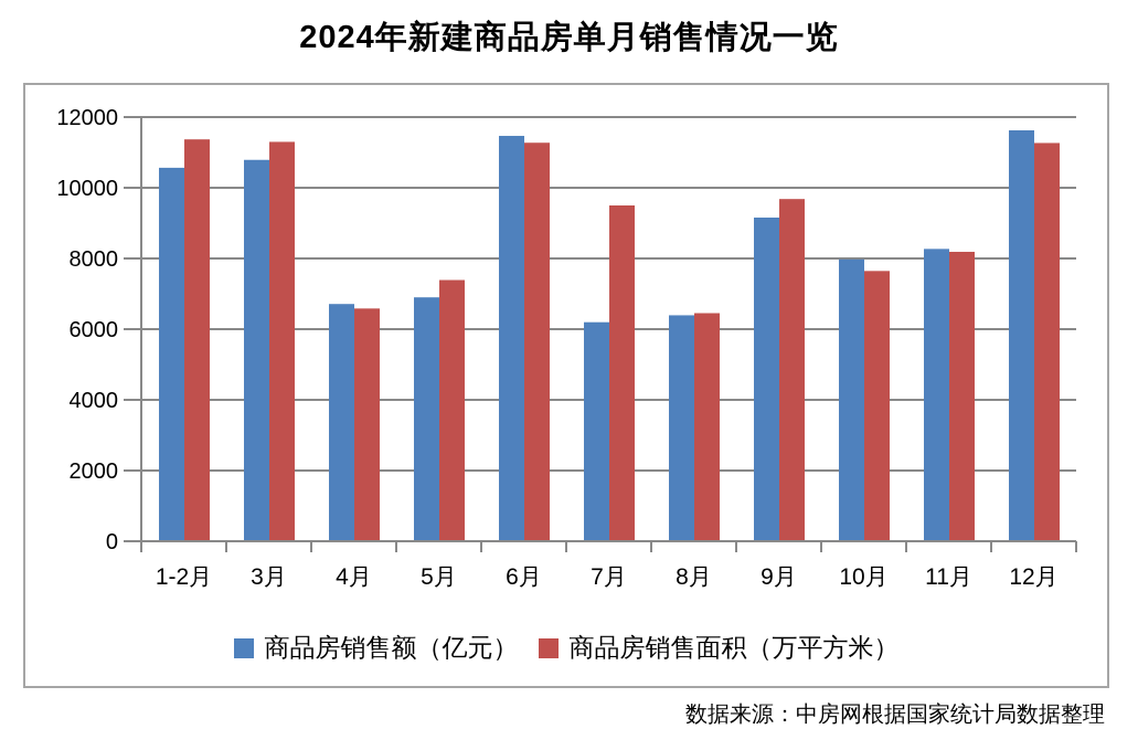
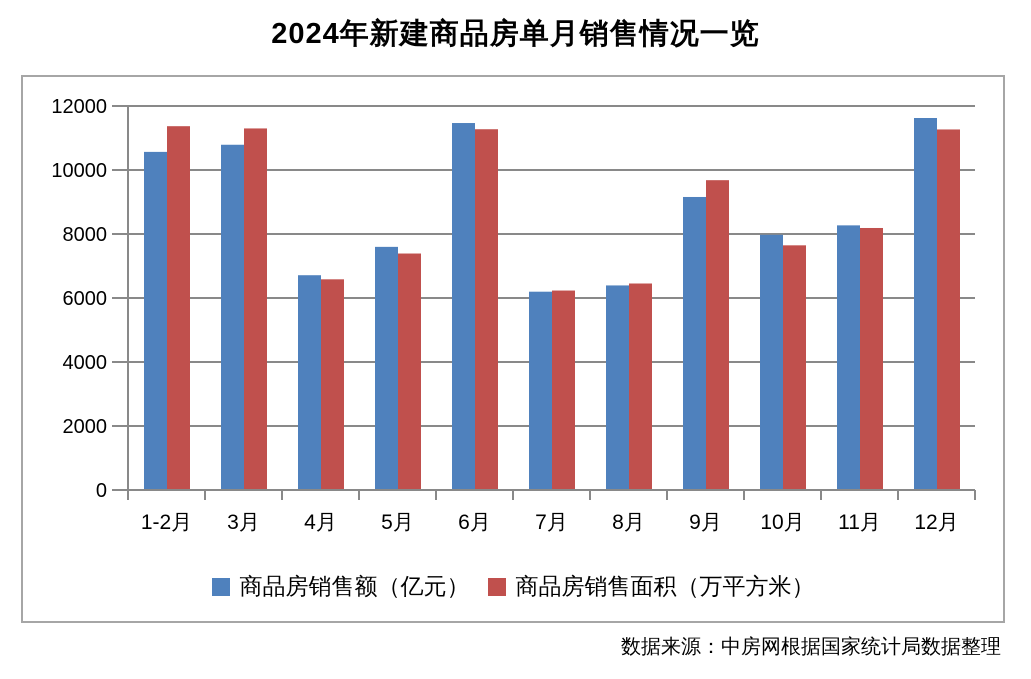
商品房销售额（亿元）/5月: 6900 -> 7600
商品房销售面积（万平方米）/7月: 9500 -> 6200
